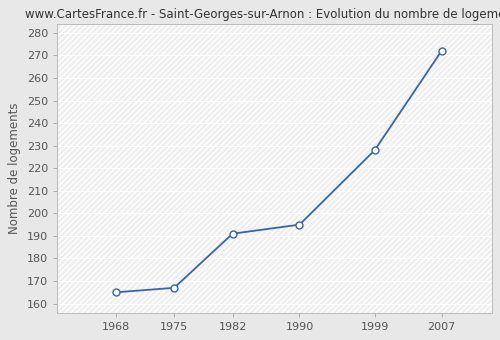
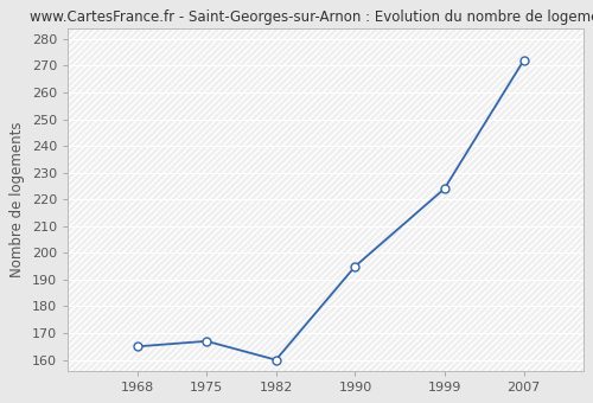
1982: 191 -> 160
1999: 228 -> 224
